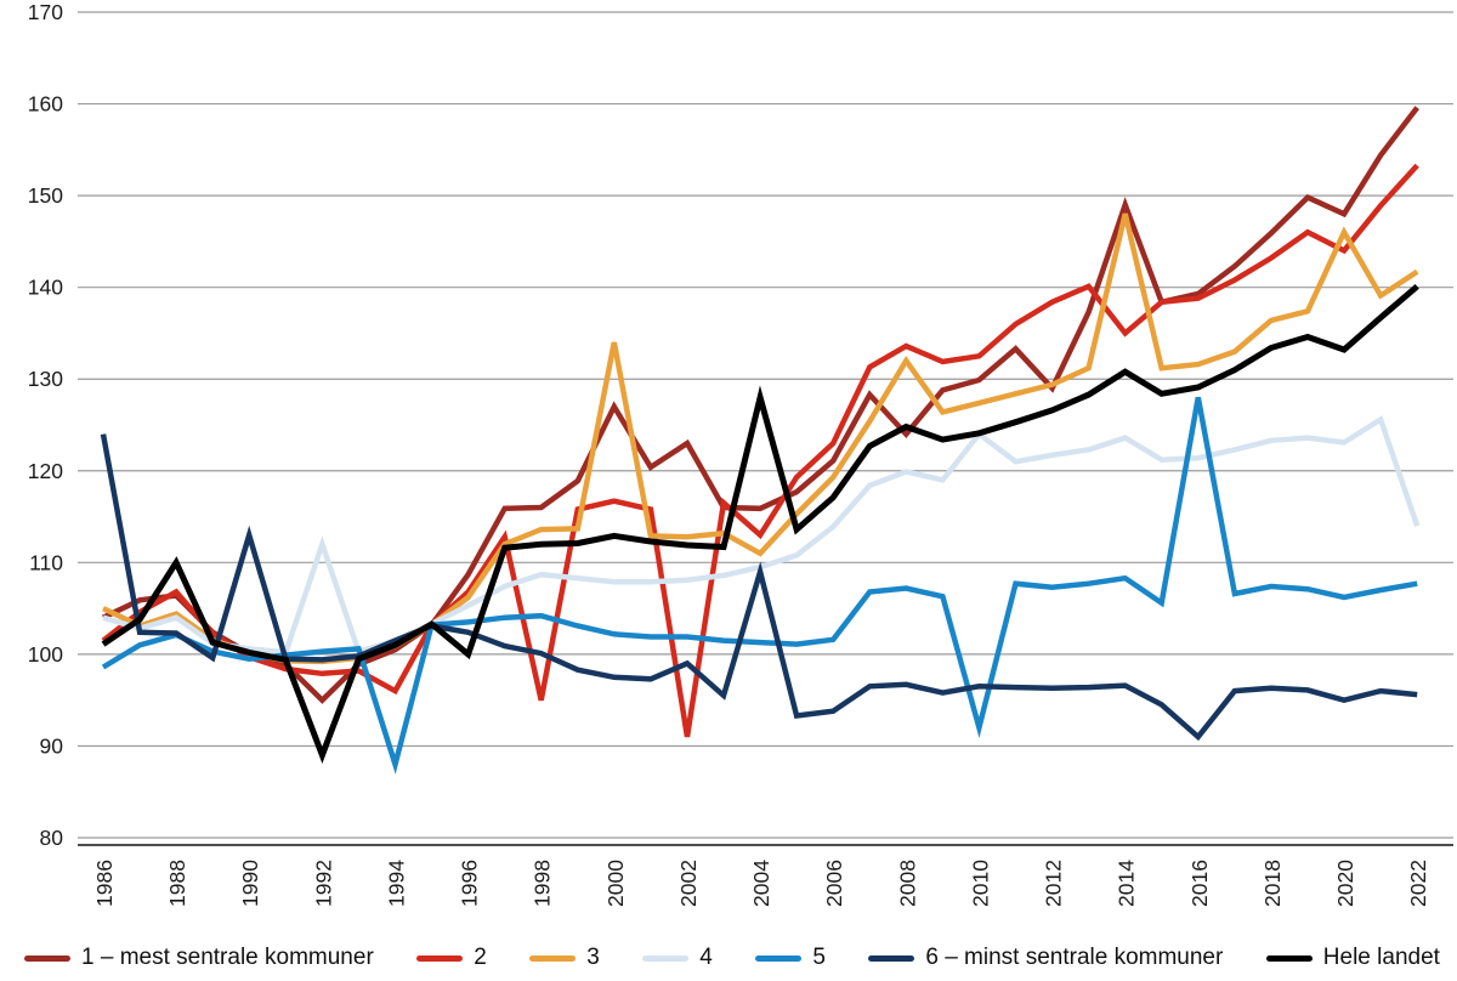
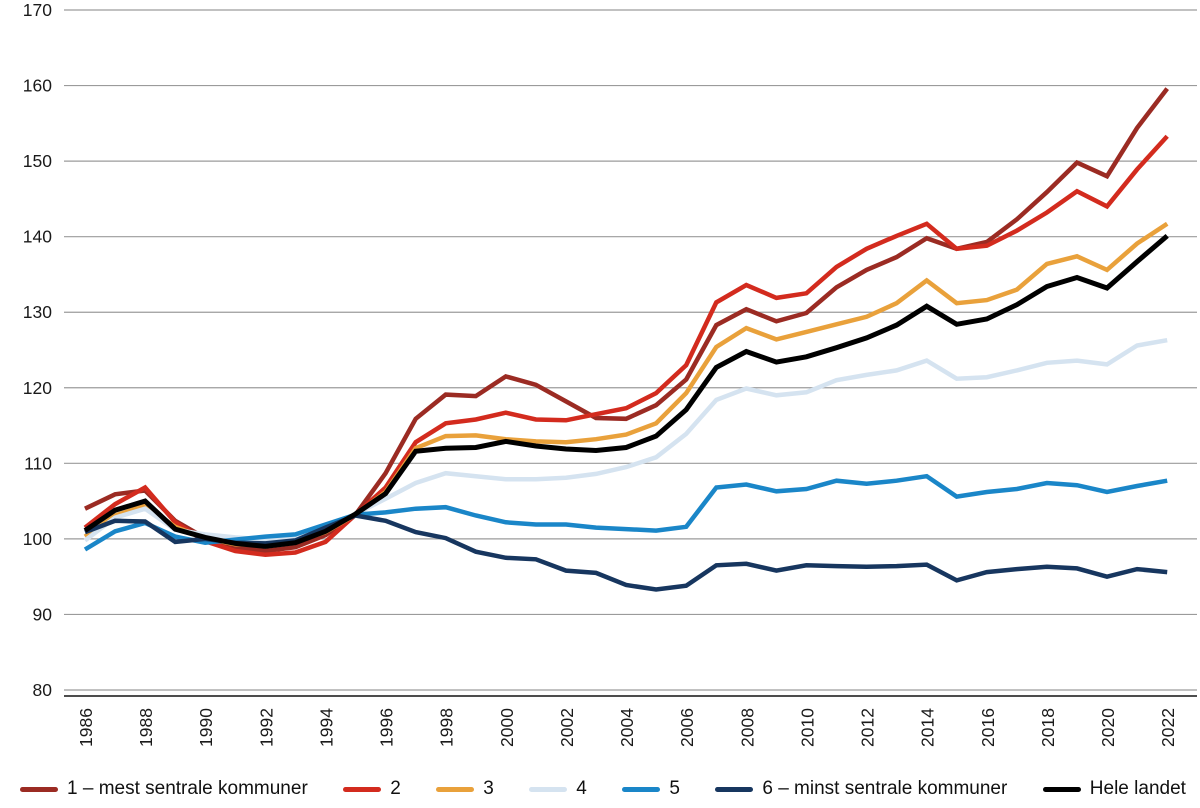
3/1986: 105 -> 100
4/1986: 104 -> 100
6 – minst sentrale kommuner/1986: 124 -> 101
Hele landet/1988: 110 -> 105
6 – minst sentrale kommuner/1990: 113 -> 100
1 – mest sentrale kommuner/1992: 95 -> 98
4/1992: 112 -> 100
Hele landet/1992: 89 -> 99
2/1994: 96 -> 100
5/1994: 88 -> 102
Hele landet/1996: 100 -> 106
1 – mest sentrale kommuner/1998: 116 -> 119
2/1998: 95 -> 115
1 – mest sentrale kommuner/2000: 127 -> 122
3/2000: 134 -> 113
1 – mest sentrale kommuner/2002: 123 -> 118
2/2002: 91 -> 116
6 – minst sentrale kommuner/2002: 99 -> 96
2/2004: 113 -> 117
3/2004: 111 -> 114
6 – minst sentrale kommuner/2004: 109 -> 94
Hele landet/2004: 128 -> 112
1 – mest sentrale kommuner/2008: 124 -> 130
3/2008: 132 -> 128
4/2010: 124 -> 119
5/2010: 92 -> 107
1 – mest sentrale kommuner/2012: 129 -> 136
1 – mest sentrale kommuner/2014: 149 -> 140
2/2014: 135 -> 142
3/2014: 148 -> 134
5/2016: 128 -> 106
6 – minst sentrale kommuner/2016: 91 -> 96
3/2020: 146 -> 136
4/2022: 114 -> 126
